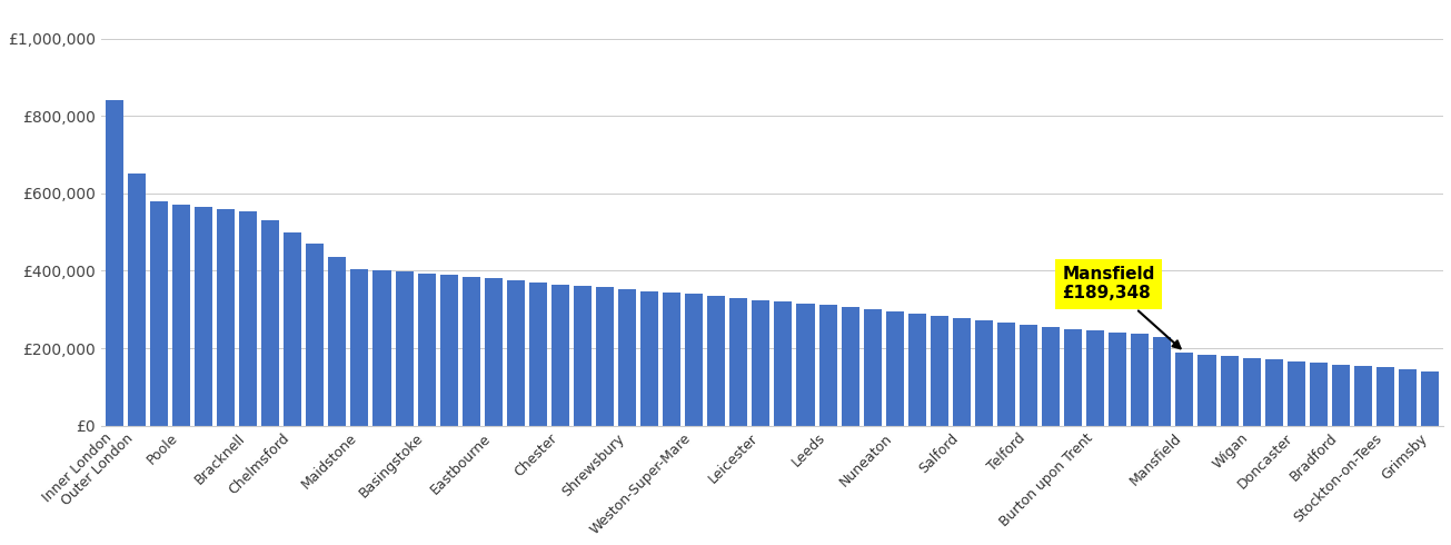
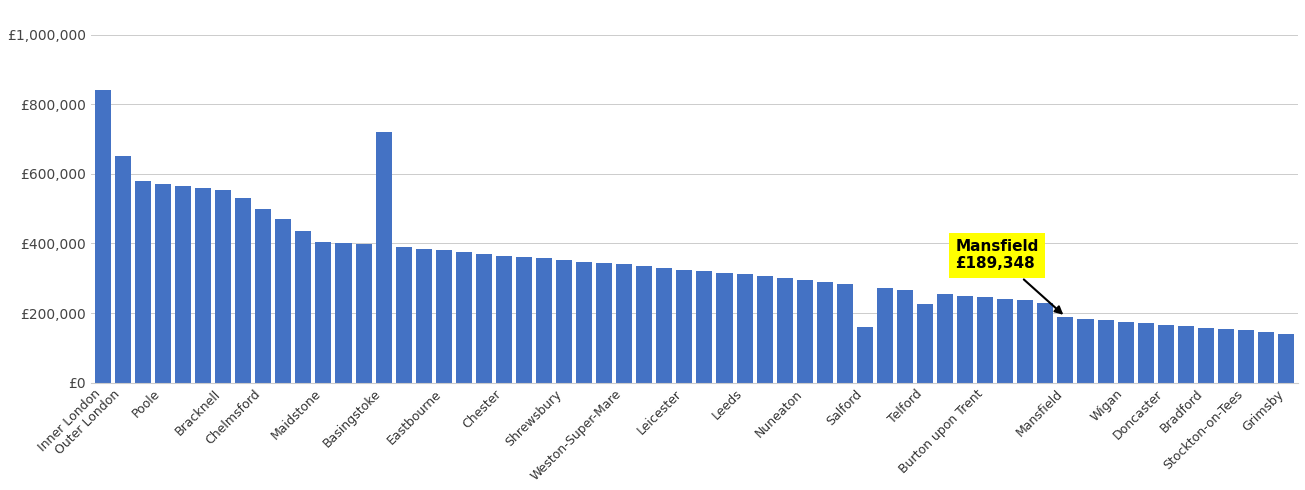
Basingstoke: £393,000 -> £720,000
Salford: £277,000 -> £160,000
Telford: £260,000 -> £225,000
